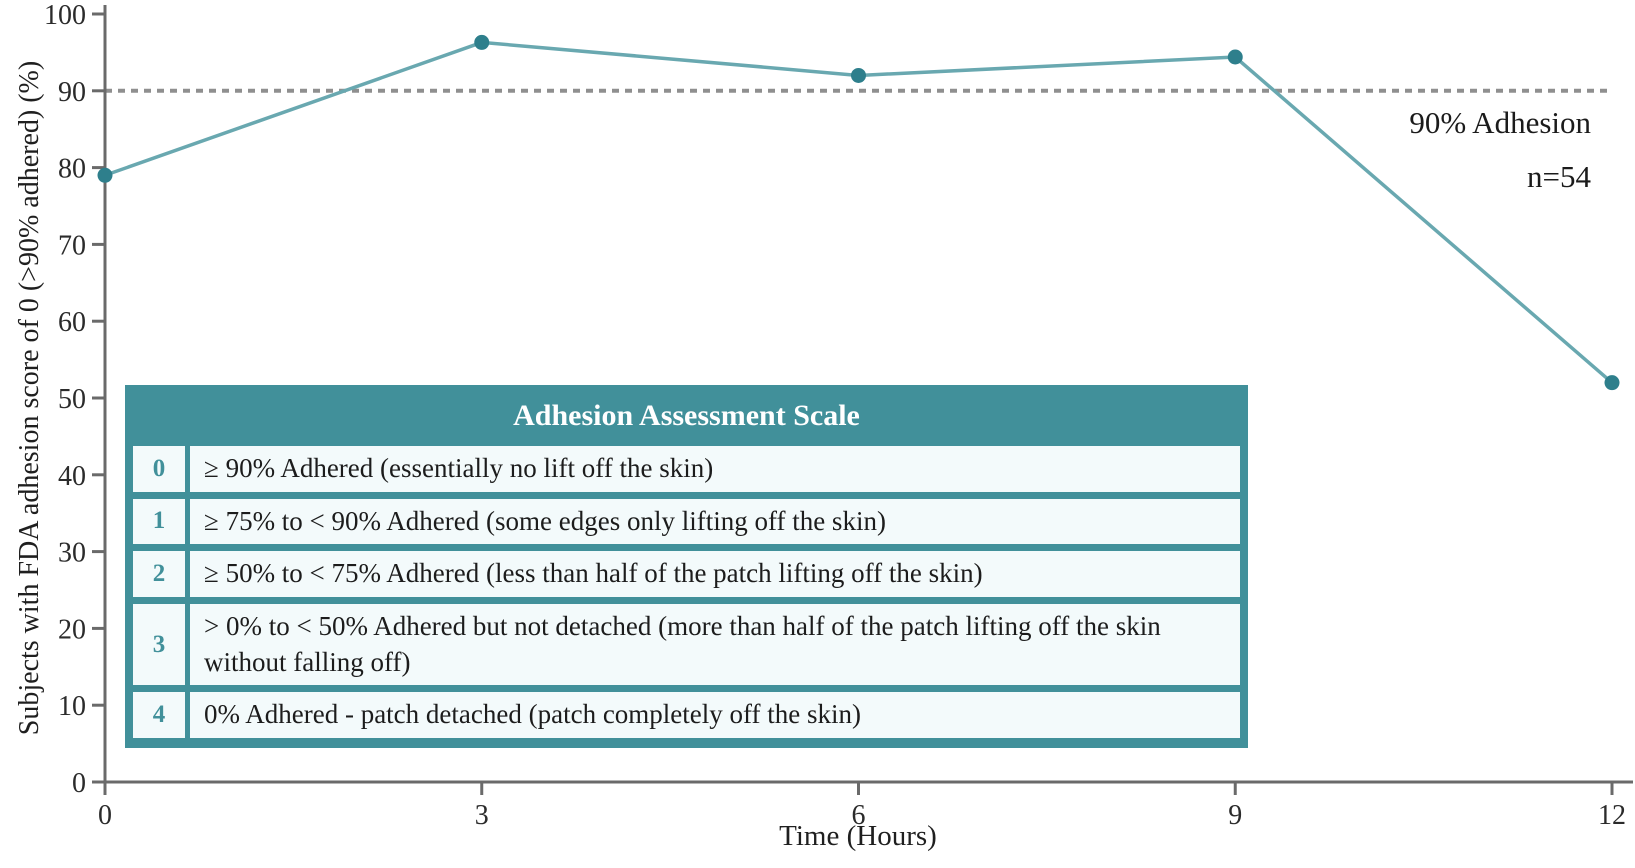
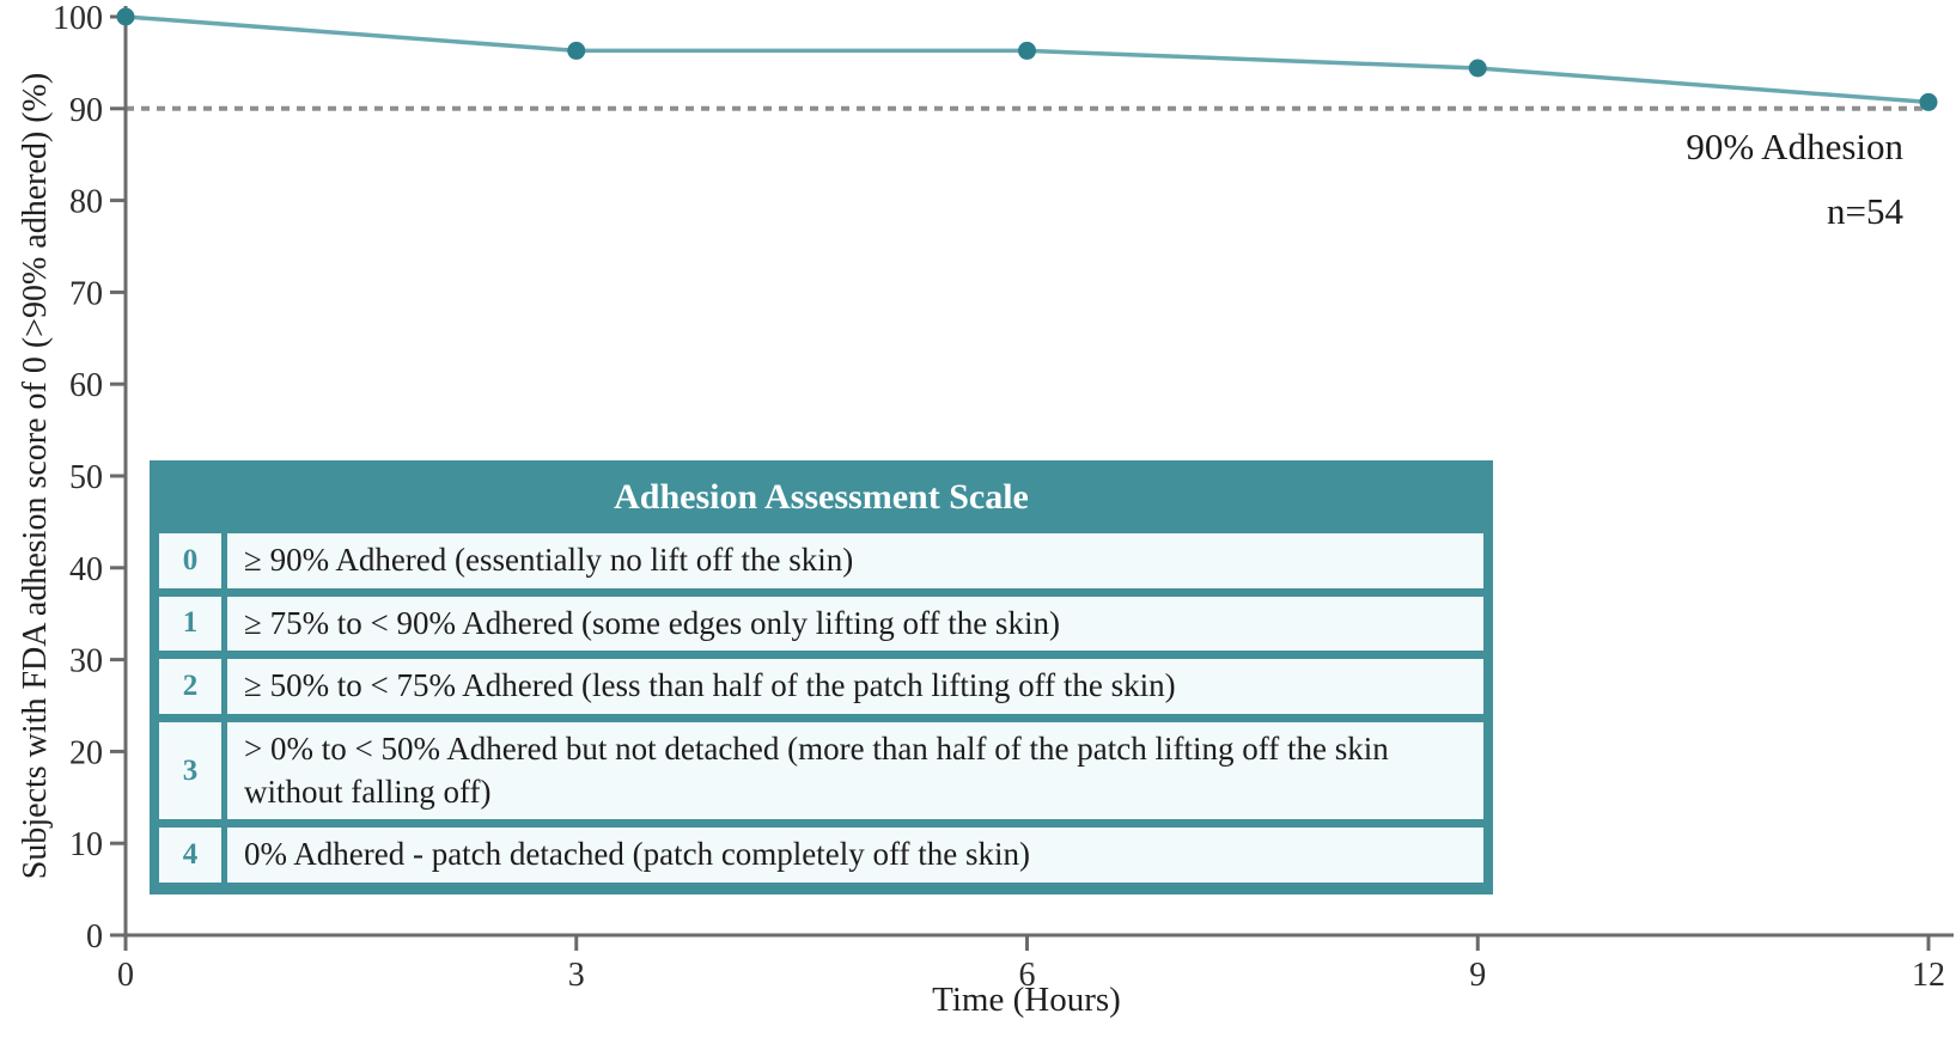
0: 79 -> 100
6: 92 -> 96
12: 52 -> 91
